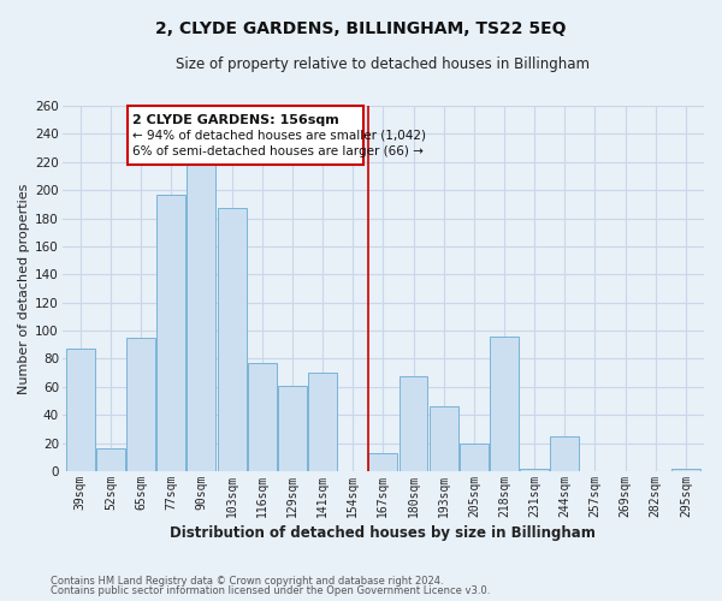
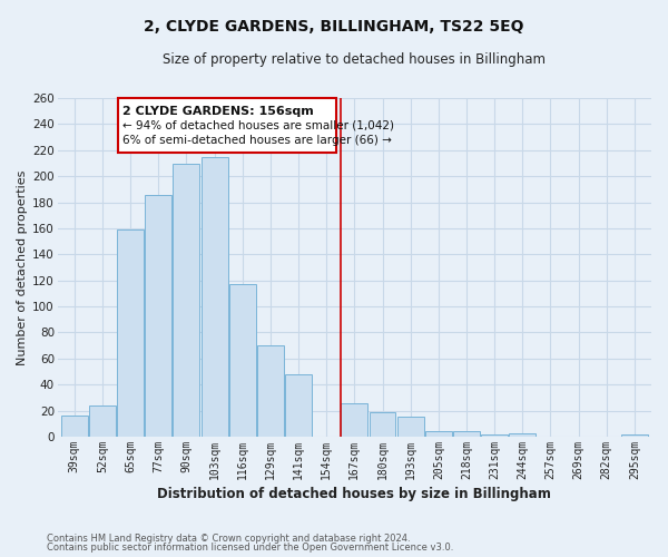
39sqm: 87 -> 16
52sqm: 16 -> 24
65sqm: 95 -> 159
77sqm: 197 -> 186
90sqm: 219 -> 210
103sqm: 187 -> 215
116sqm: 77 -> 117
129sqm: 61 -> 70
141sqm: 70 -> 48
167sqm: 13 -> 26
180sqm: 68 -> 19
193sqm: 46 -> 15
205sqm: 20 -> 4
218sqm: 96 -> 4
244sqm: 25 -> 3
